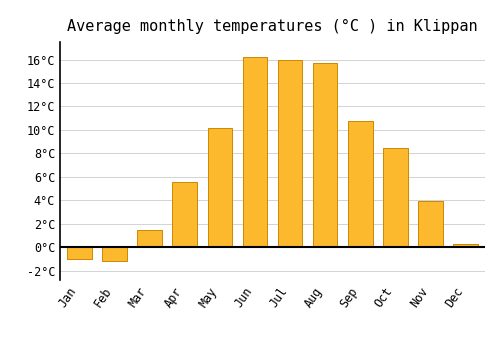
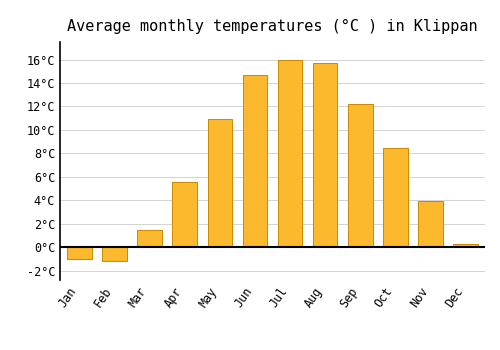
May: 10.2°C -> 10.9°C
Jun: 16.2°C -> 14.7°C
Sep: 10.8°C -> 12.2°C
